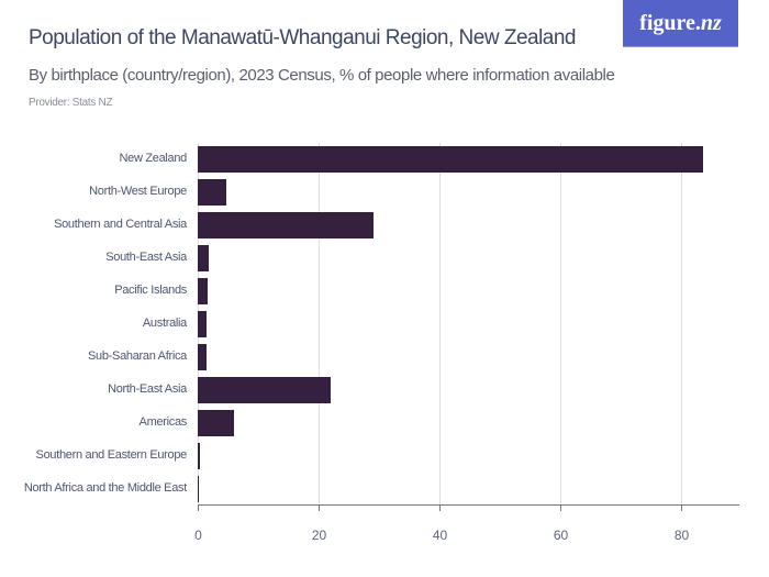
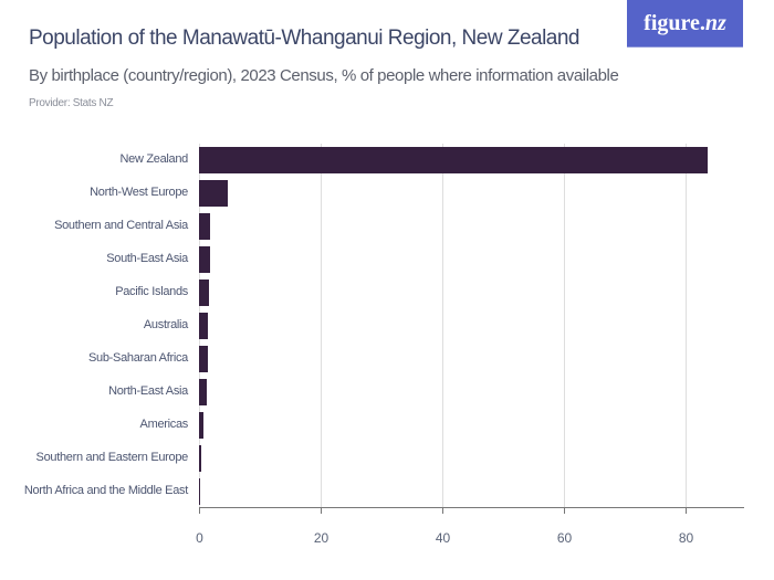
Southern and Central Asia: 29 -> 2
North-East Asia: 22 -> 1
Americas: 6 -> 1
